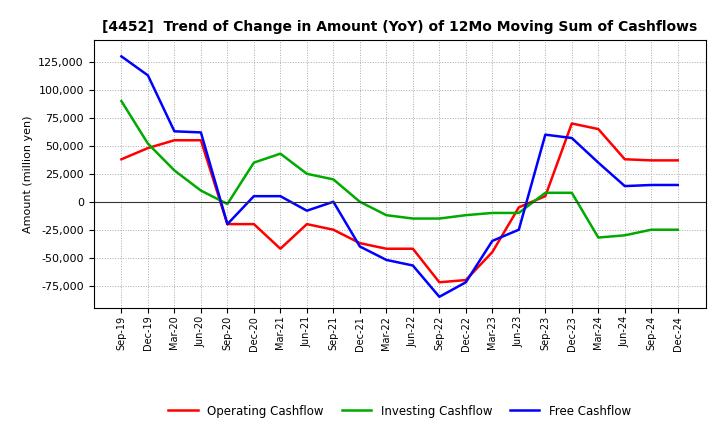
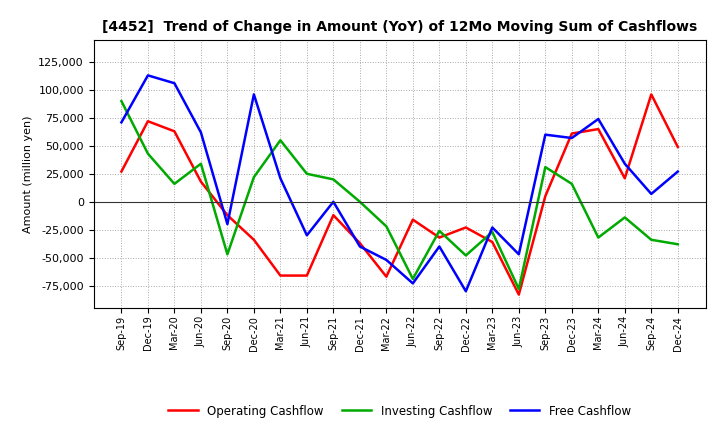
Operating Cashflow/Sep-19: 38,000 -> 27,000
Free Cashflow/Sep-19: 130,000 -> 71,000
Operating Cashflow/Dec-19: 48,000 -> 72,000
Investing Cashflow/Dec-19: 52,000 -> 43,000
Operating Cashflow/Mar-20: 55,000 -> 63,000
Investing Cashflow/Mar-20: 28,000 -> 16,000
Free Cashflow/Mar-20: 63,000 -> 106,000
Operating Cashflow/Jun-20: 55,000 -> 18,000
Investing Cashflow/Jun-20: 10,000 -> 34,000
Operating Cashflow/Sep-20: -20,000 -> -12,000
Investing Cashflow/Sep-20: -2,000 -> -47,000
Operating Cashflow/Dec-20: -20,000 -> -34,000
Investing Cashflow/Dec-20: 35,000 -> 22,000
Free Cashflow/Dec-20: 5,000 -> 96,000
Operating Cashflow/Mar-21: -42,000 -> -66,000
Investing Cashflow/Mar-21: 43,000 -> 55,000
Free Cashflow/Mar-21: 5,000 -> 21,000
Operating Cashflow/Jun-21: -20,000 -> -66,000
Free Cashflow/Jun-21: -8,000 -> -30,000
Operating Cashflow/Sep-21: -25,000 -> -12,000
Operating Cashflow/Mar-22: -42,000 -> -67,000
Investing Cashflow/Mar-22: -12,000 -> -22,000
Operating Cashflow/Jun-22: -42,000 -> -16,000
Investing Cashflow/Jun-22: -15,000 -> -69,000
Free Cashflow/Jun-22: -57,000 -> -73,000
Operating Cashflow/Sep-22: -72,000 -> -32,000
Investing Cashflow/Sep-22: -15,000 -> -26,000
Free Cashflow/Sep-22: -85,000 -> -40,000
Operating Cashflow/Dec-22: -70,000 -> -23,000
Investing Cashflow/Dec-22: -12,000 -> -48,000
Free Cashflow/Dec-22: -72,000 -> -80,000
Operating Cashflow/Mar-23: -45,000 -> -36,000
Investing Cashflow/Mar-23: -10,000 -> -27,000
Free Cashflow/Mar-23: -35,000 -> -23,000
Operating Cashflow/Jun-23: -5,000 -> -83,000
Investing Cashflow/Jun-23: -10,000 -> -78,000
Free Cashflow/Jun-23: -25,000 -> -47,000
Investing Cashflow/Sep-23: 8,000 -> 31,000
Operating Cashflow/Dec-23: 70,000 -> 61,000
Investing Cashflow/Dec-23: 8,000 -> 16,000
Free Cashflow/Mar-24: 35,000 -> 74,000
Operating Cashflow/Jun-24: 38,000 -> 21,000
Investing Cashflow/Jun-24: -30,000 -> -14,000
Free Cashflow/Jun-24: 14,000 -> 34,000
Operating Cashflow/Sep-24: 37,000 -> 96,000
Investing Cashflow/Sep-24: -25,000 -> -34,000
Free Cashflow/Sep-24: 15,000 -> 7,000
Operating Cashflow/Dec-24: 37,000 -> 49,000
Investing Cashflow/Dec-24: -25,000 -> -38,000
Free Cashflow/Dec-24: 15,000 -> 27,000
